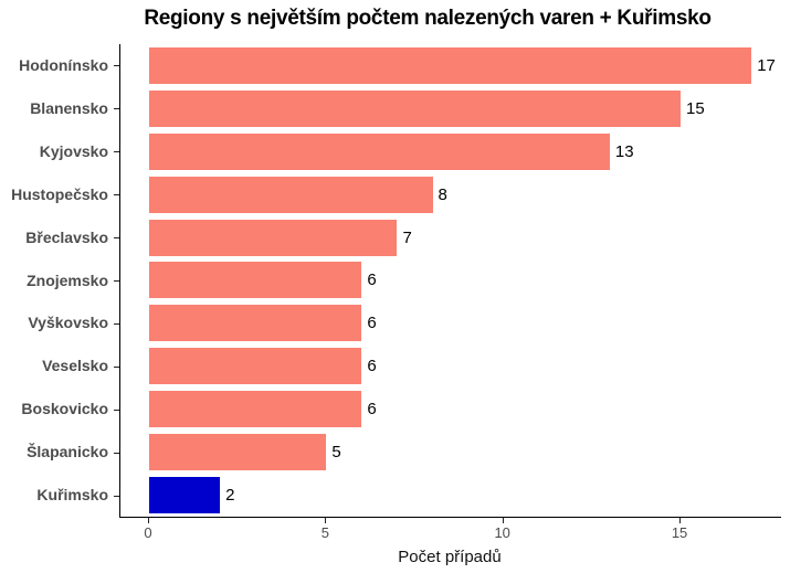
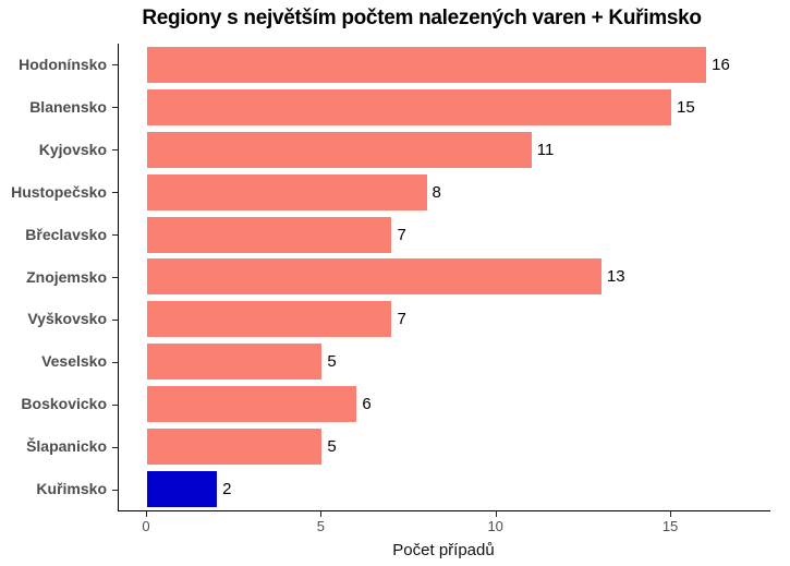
Hodonínsko: 17 -> 16
Kyjovsko: 13 -> 11
Znojemsko: 6 -> 13
Vyškovsko: 6 -> 7
Veselsko: 6 -> 5
